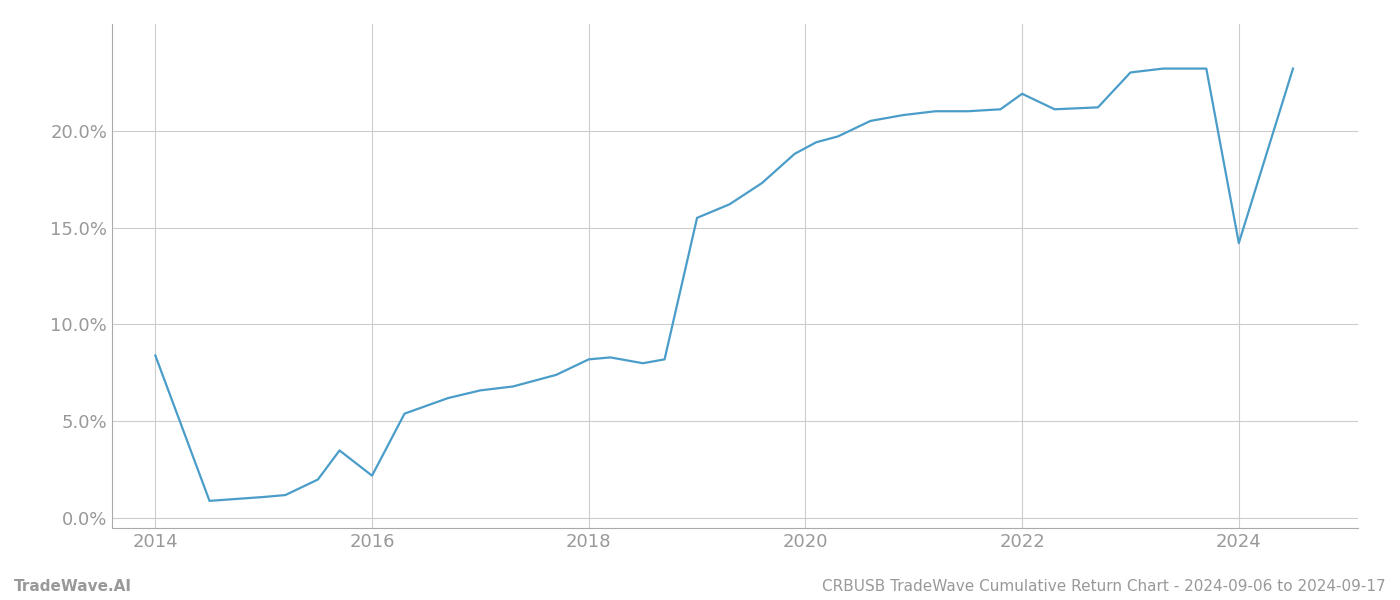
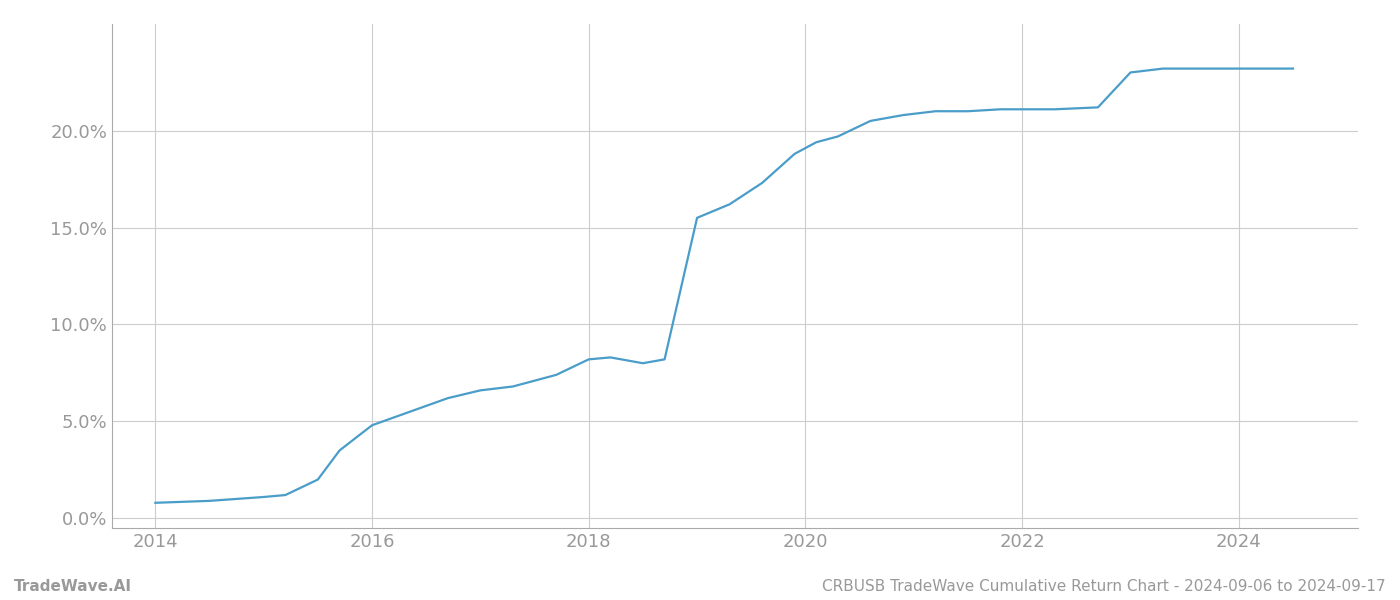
2014: 8.4% -> 0.8%
2016: 2.2% -> 4.8%
2022: 21.9% -> 21.1%
2024: 14.2% -> 23.2%
